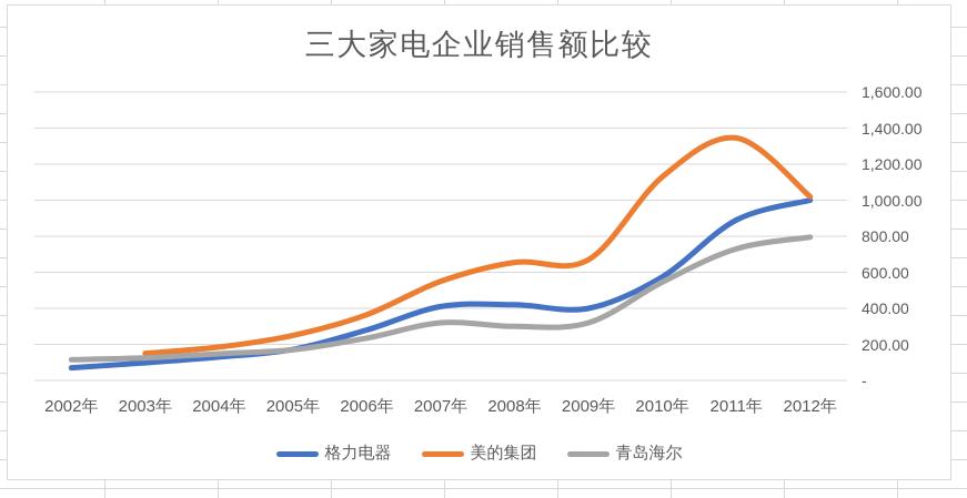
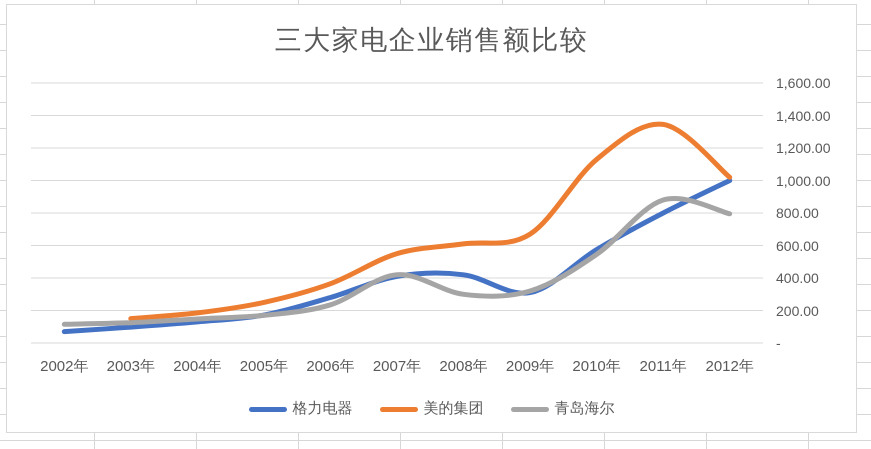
青岛海尔/2007年: 320 -> 420
美的集团/2008年: 660 -> 610
格力电器/2009年: 400 -> 310
格力电器/2011年: 890 -> 800
青岛海尔/2011年: 730 -> 880
